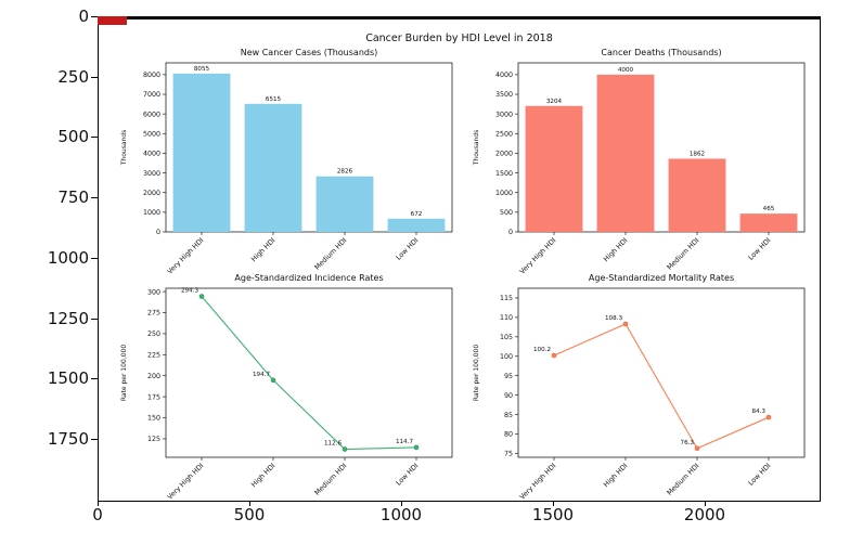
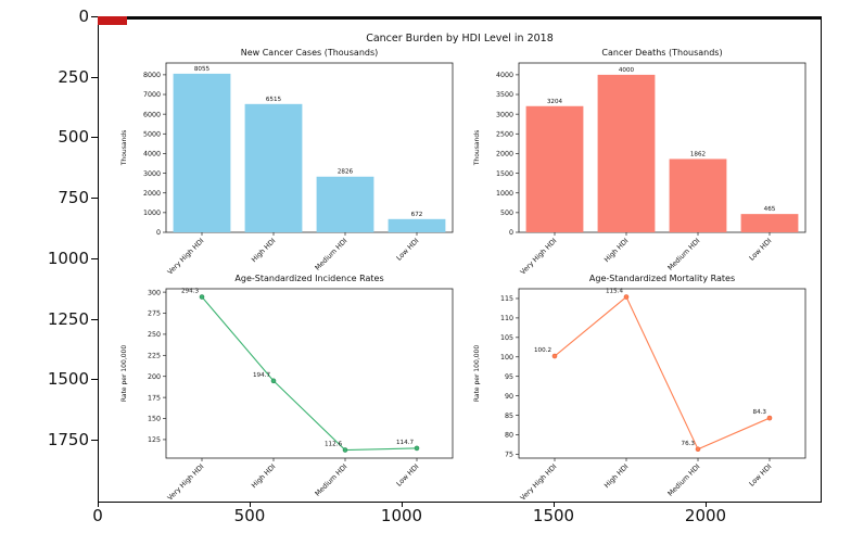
Age-Standardized Mortality Rates/High HDI: 108.3 -> 115.4
